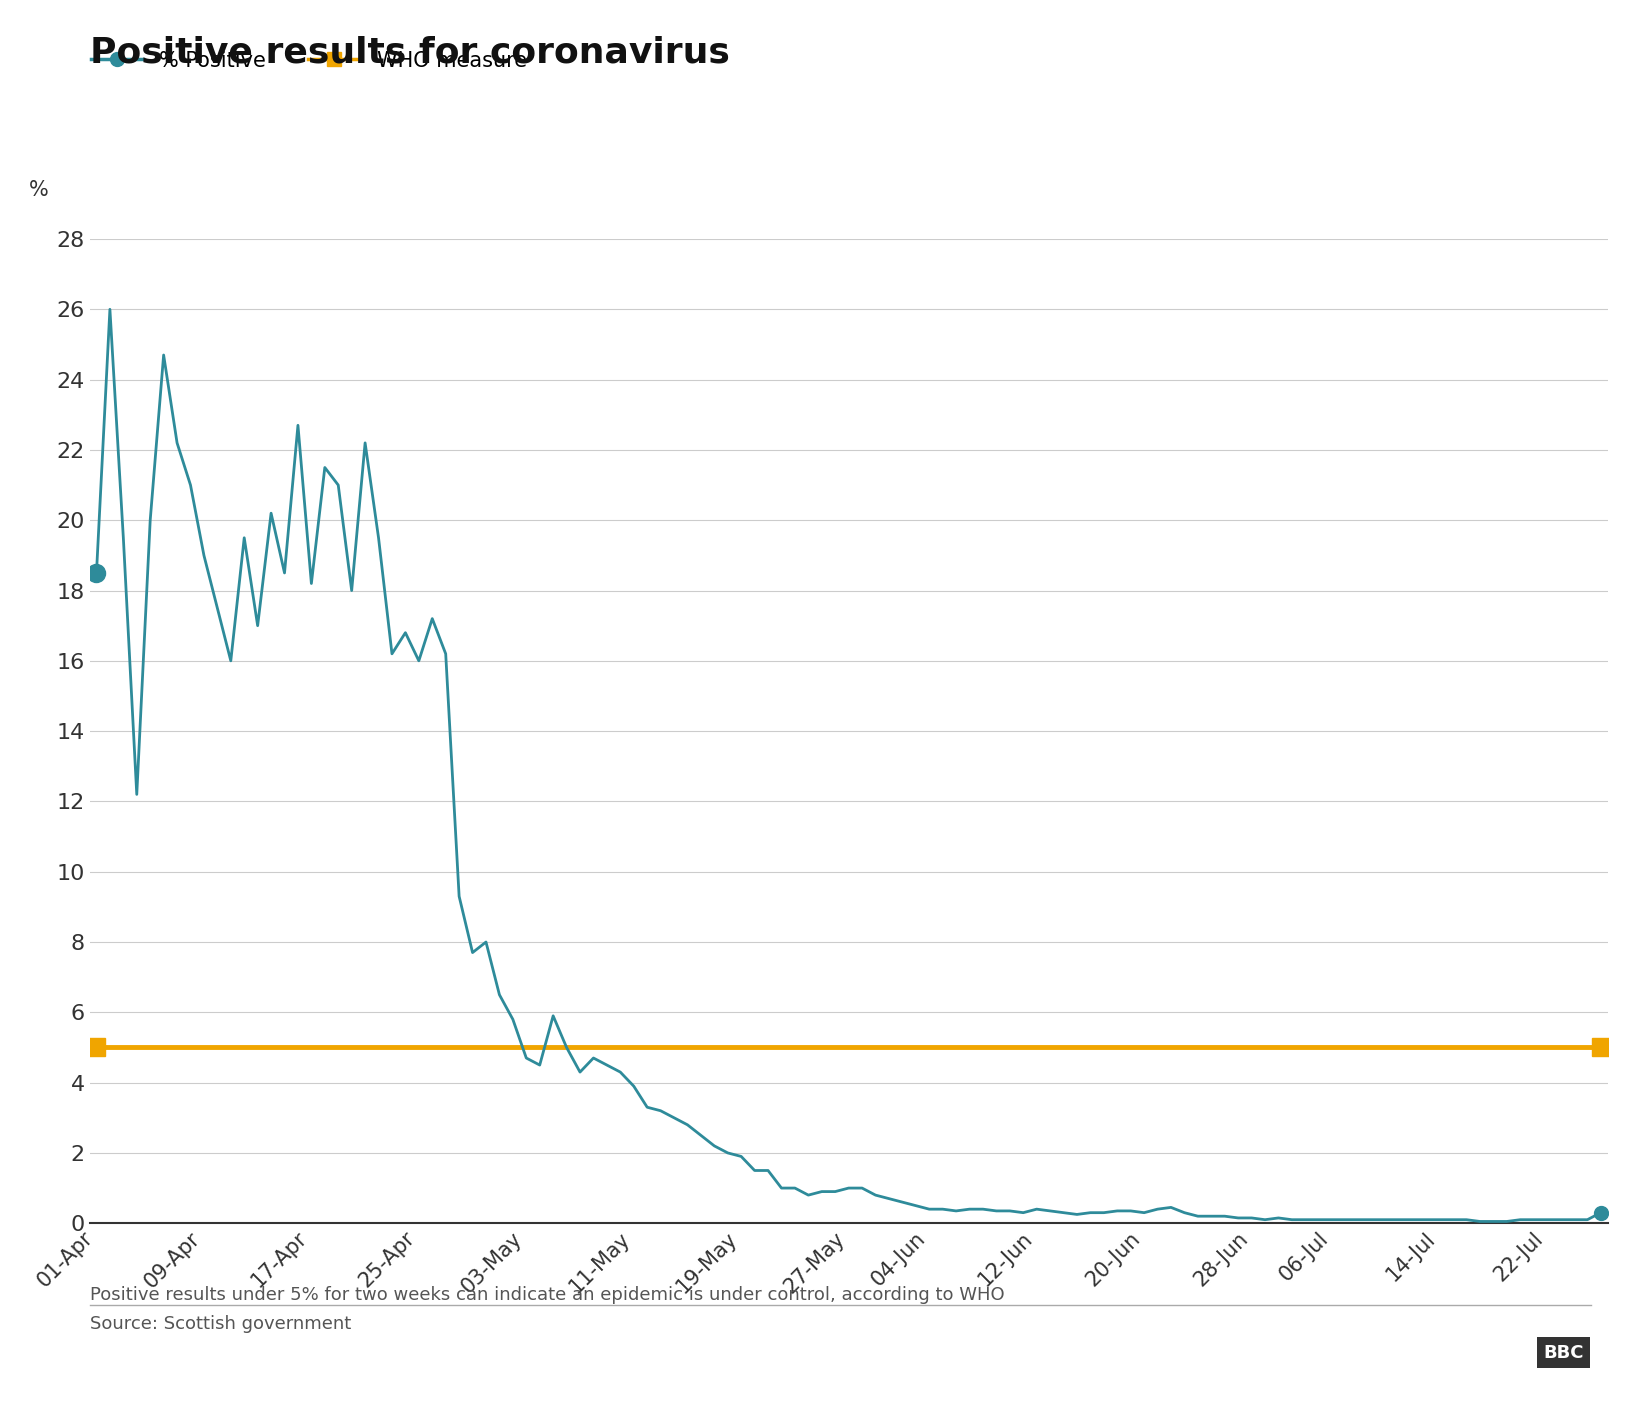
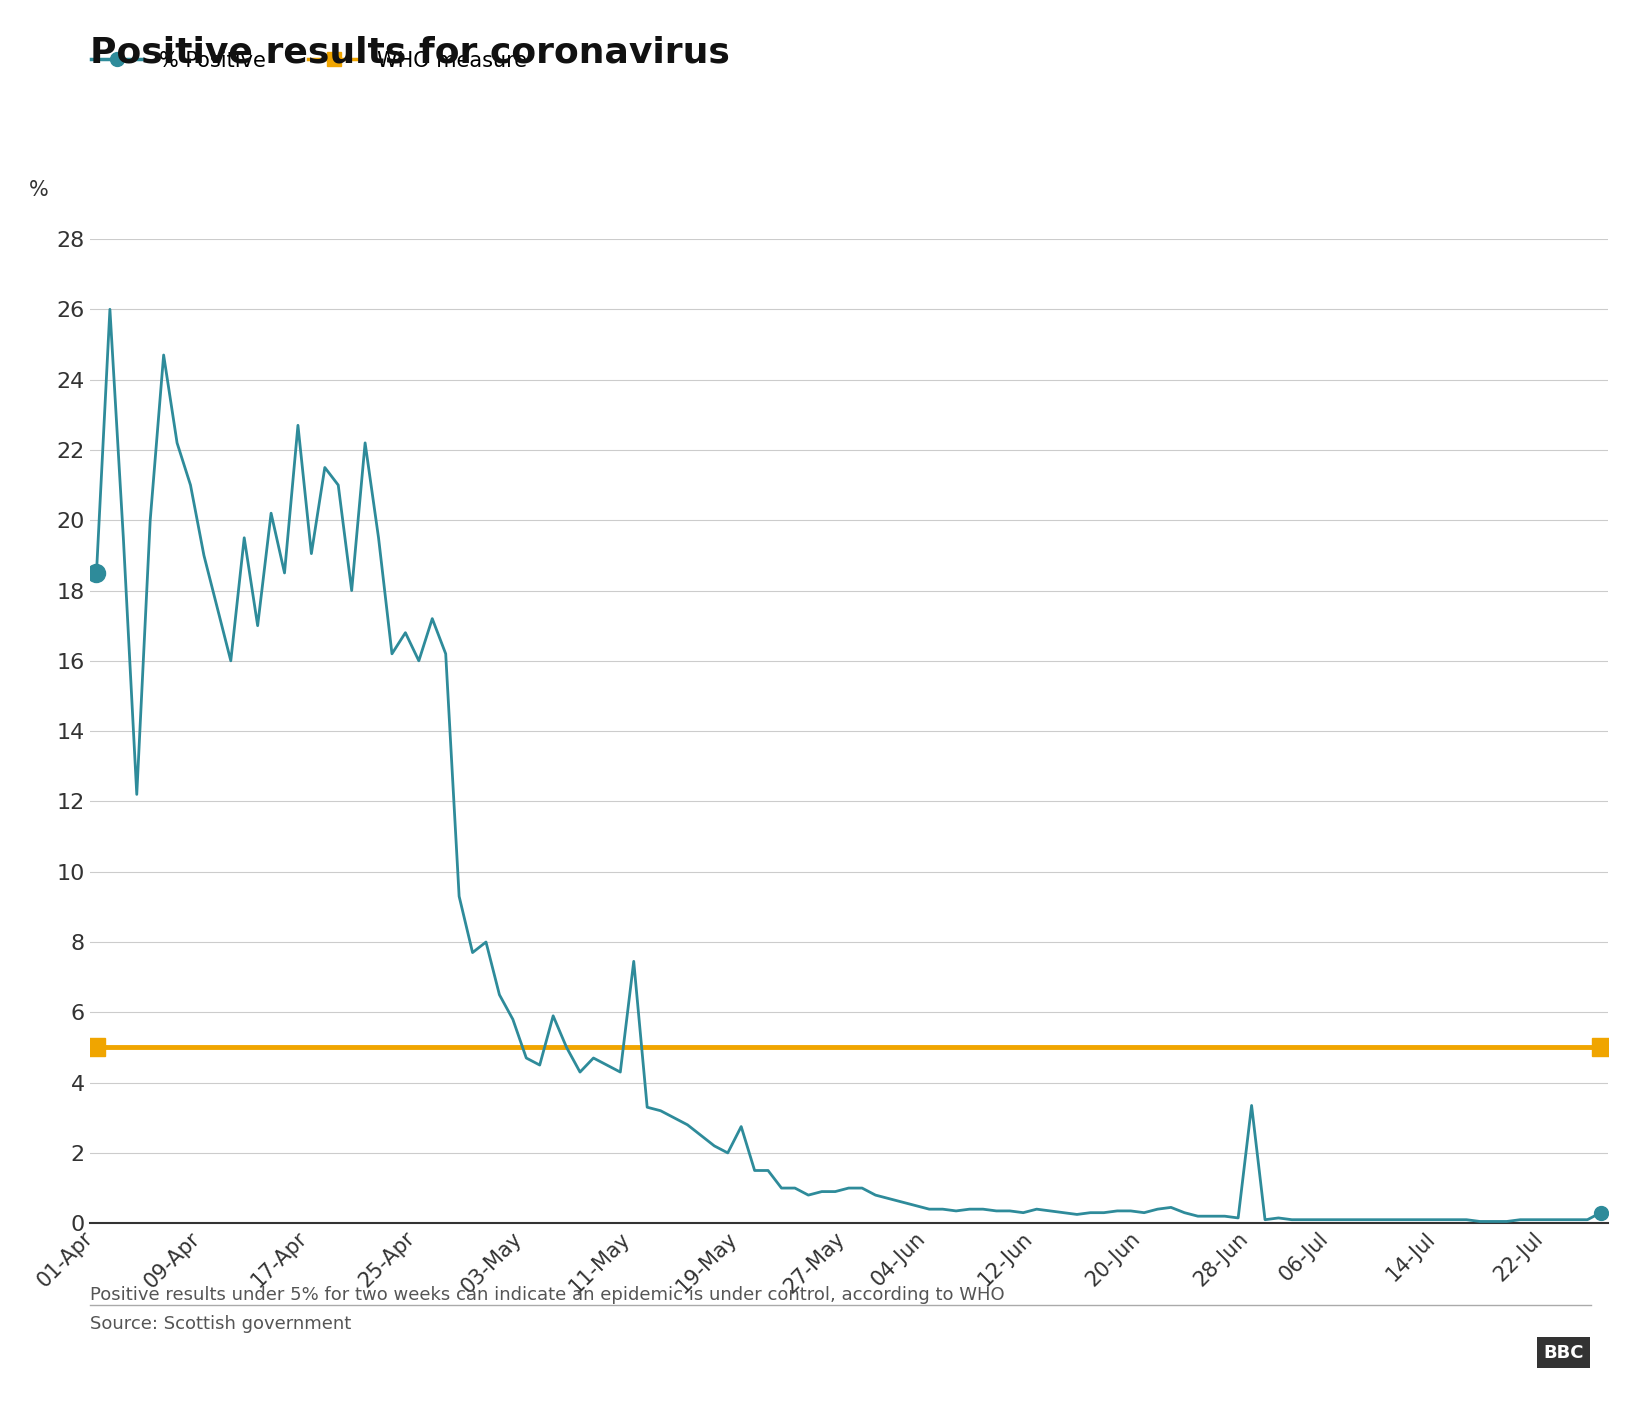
17-Apr: 18.20 -> 19.05
11-May: 3.90 -> 7.45
19-May: 1.90 -> 2.75
28-Jun: 0.15 -> 3.35
